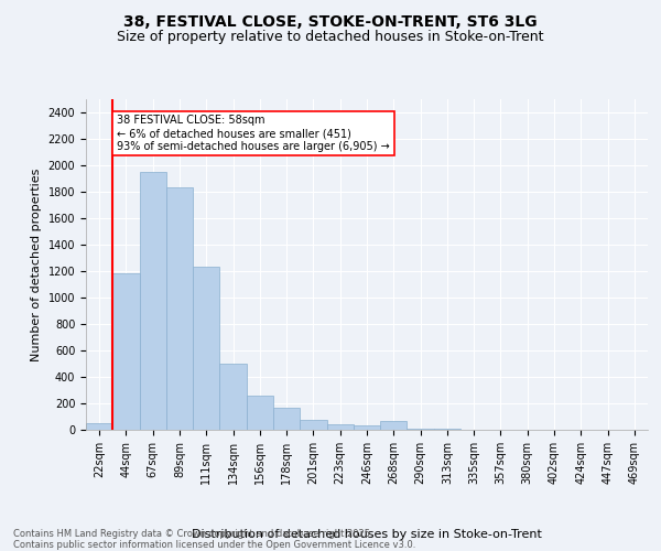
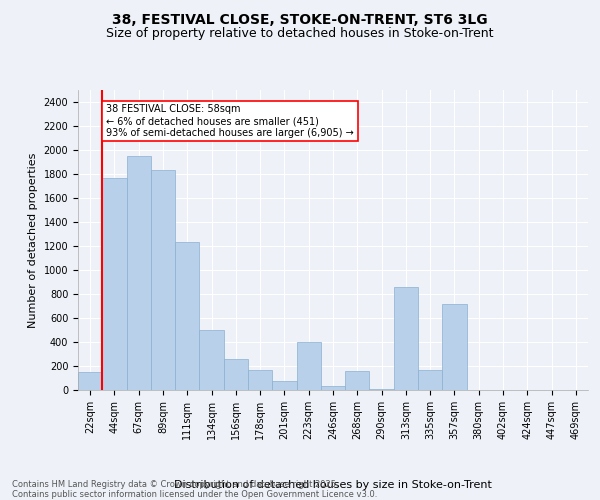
22sqm: 50 -> 150
44sqm: 1180 -> 1770
223sqm: 40 -> 400
268sqm: 60 -> 160
313sqm: 0 -> 860
335sqm: 0 -> 170
357sqm: 0 -> 720
